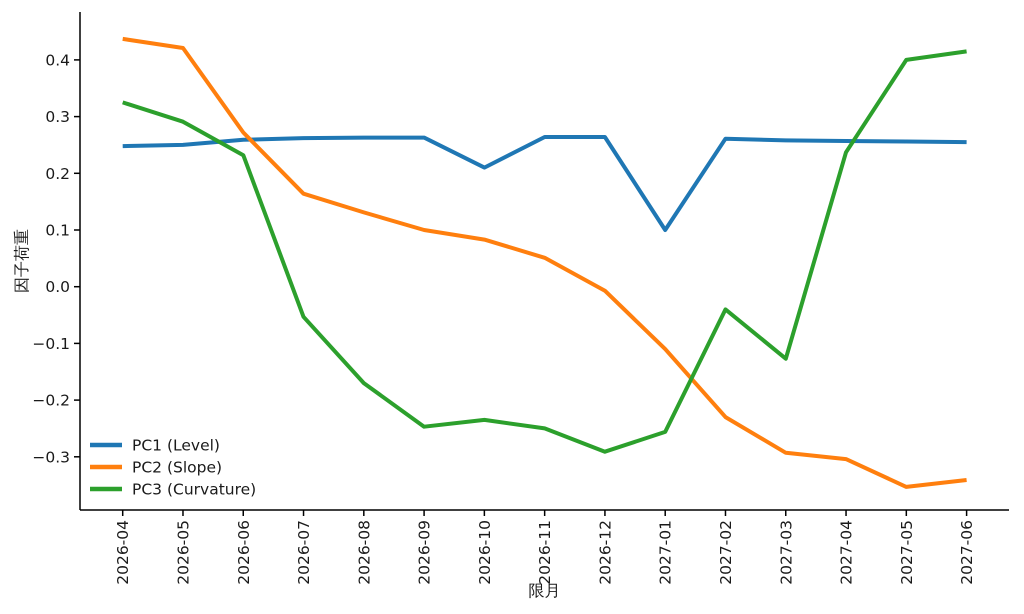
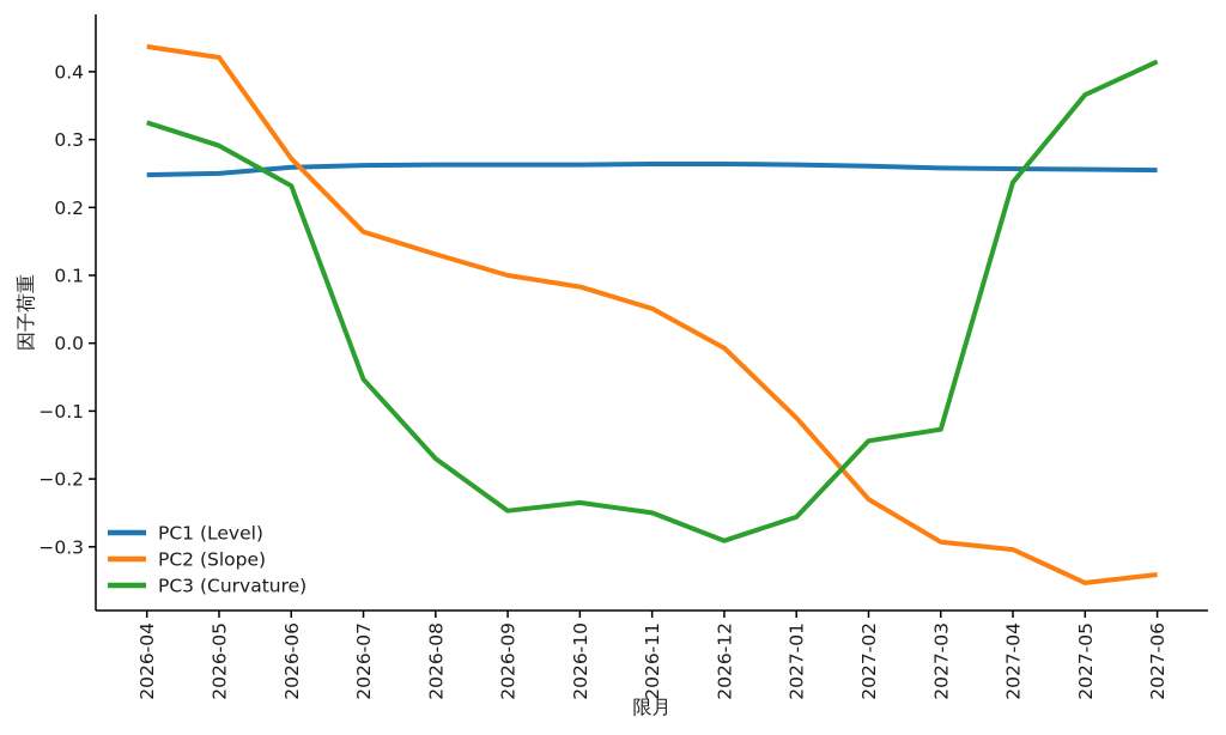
PC1 (Level)/2026-10: 0.21 -> 0.26
PC1 (Level)/2027-01: 0.10 -> 0.26
PC3 (Curvature)/2027-02: -0.04 -> -0.14
PC3 (Curvature)/2027-05: 0.40 -> 0.37
